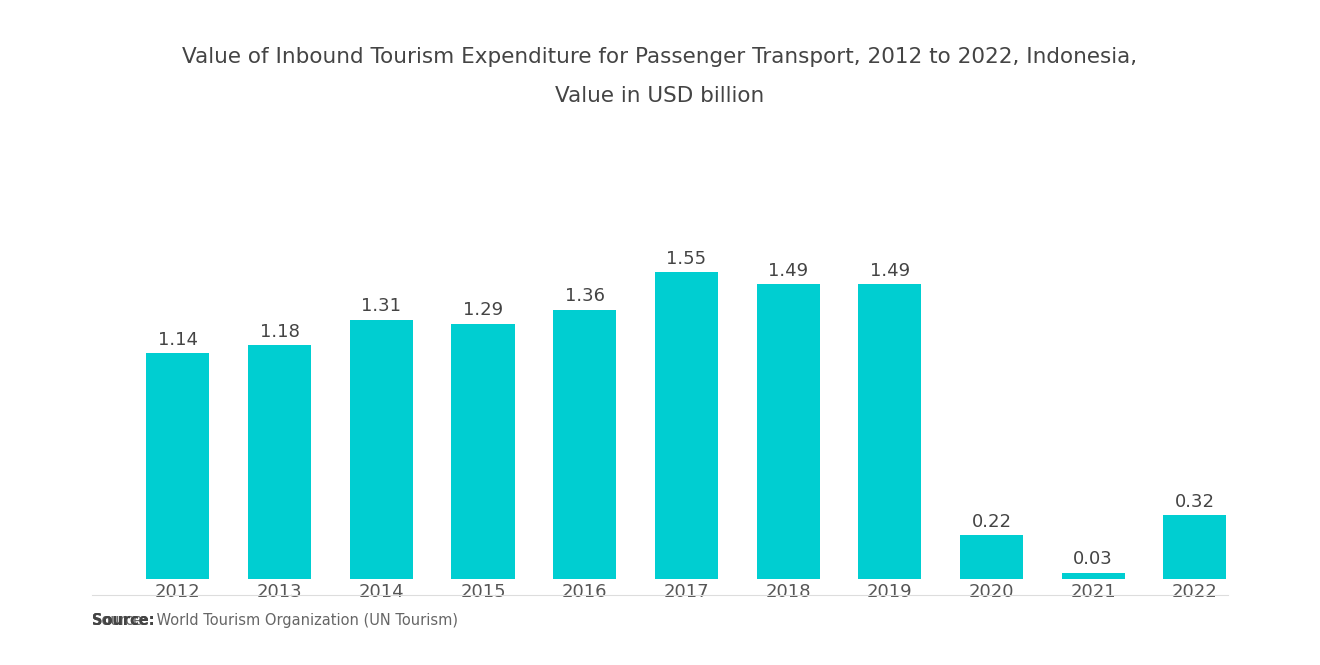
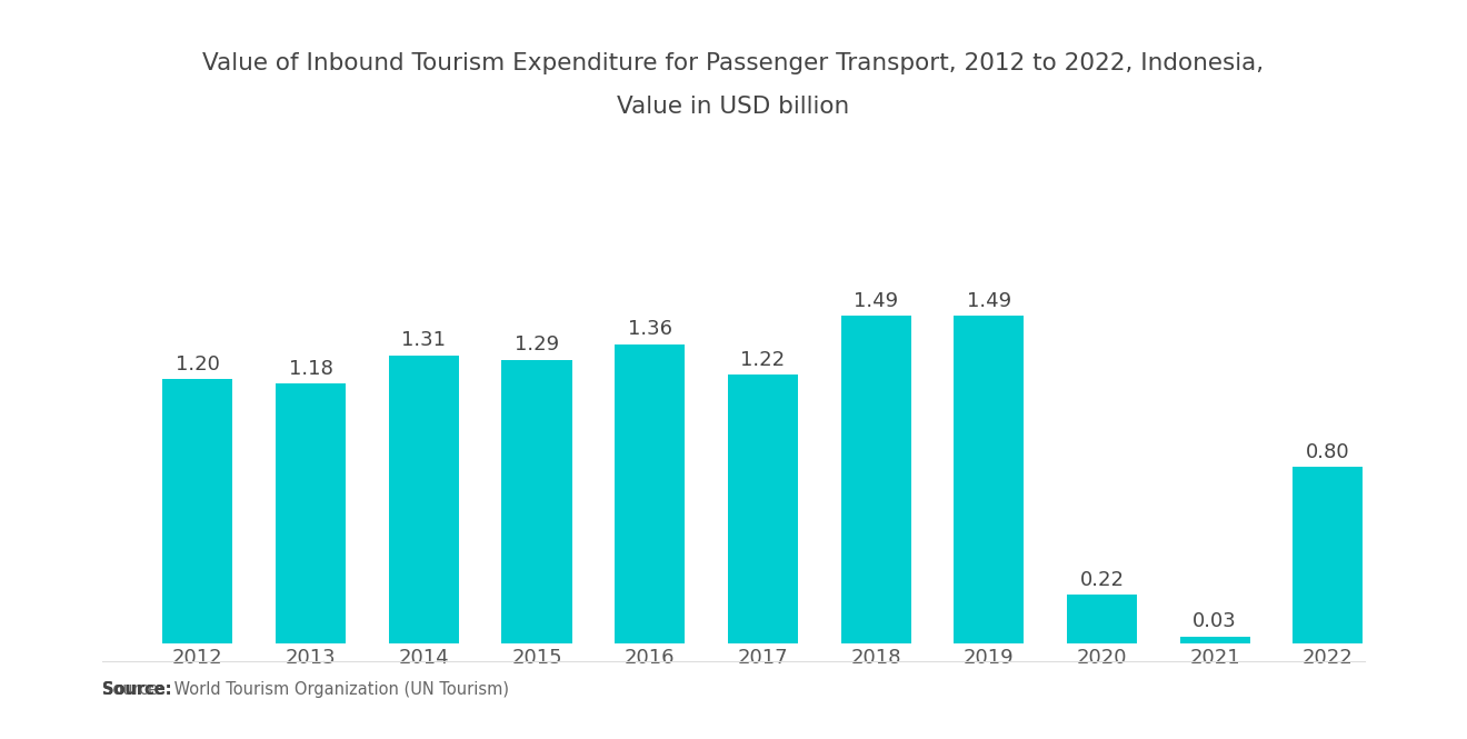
2012: 1.14 -> 1.20
2017: 1.55 -> 1.22
2022: 0.32 -> 0.80
